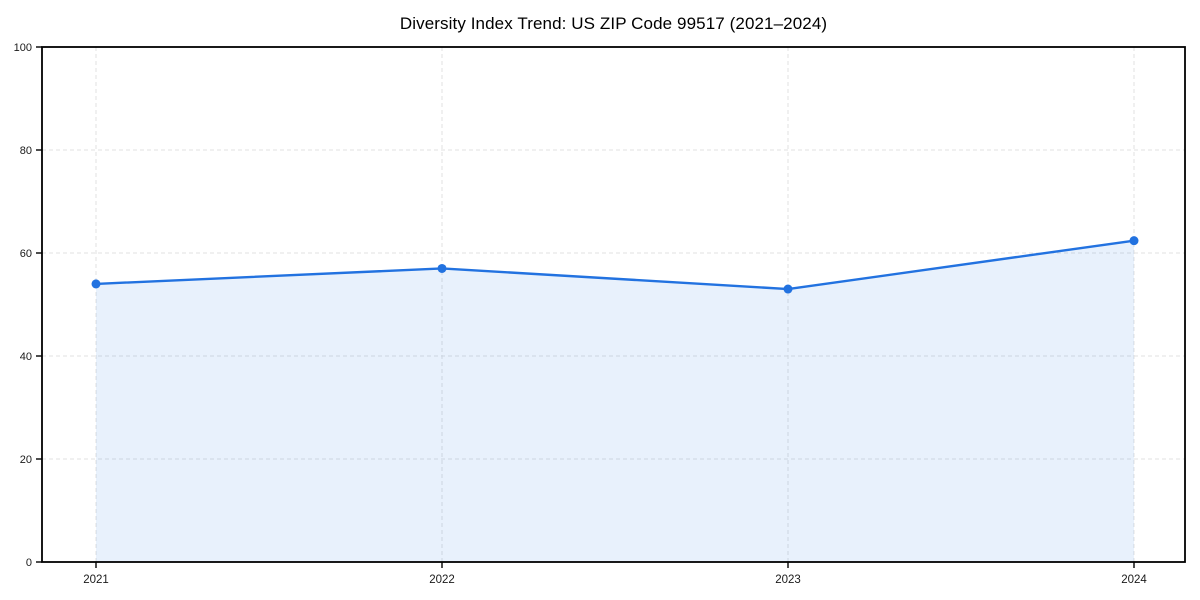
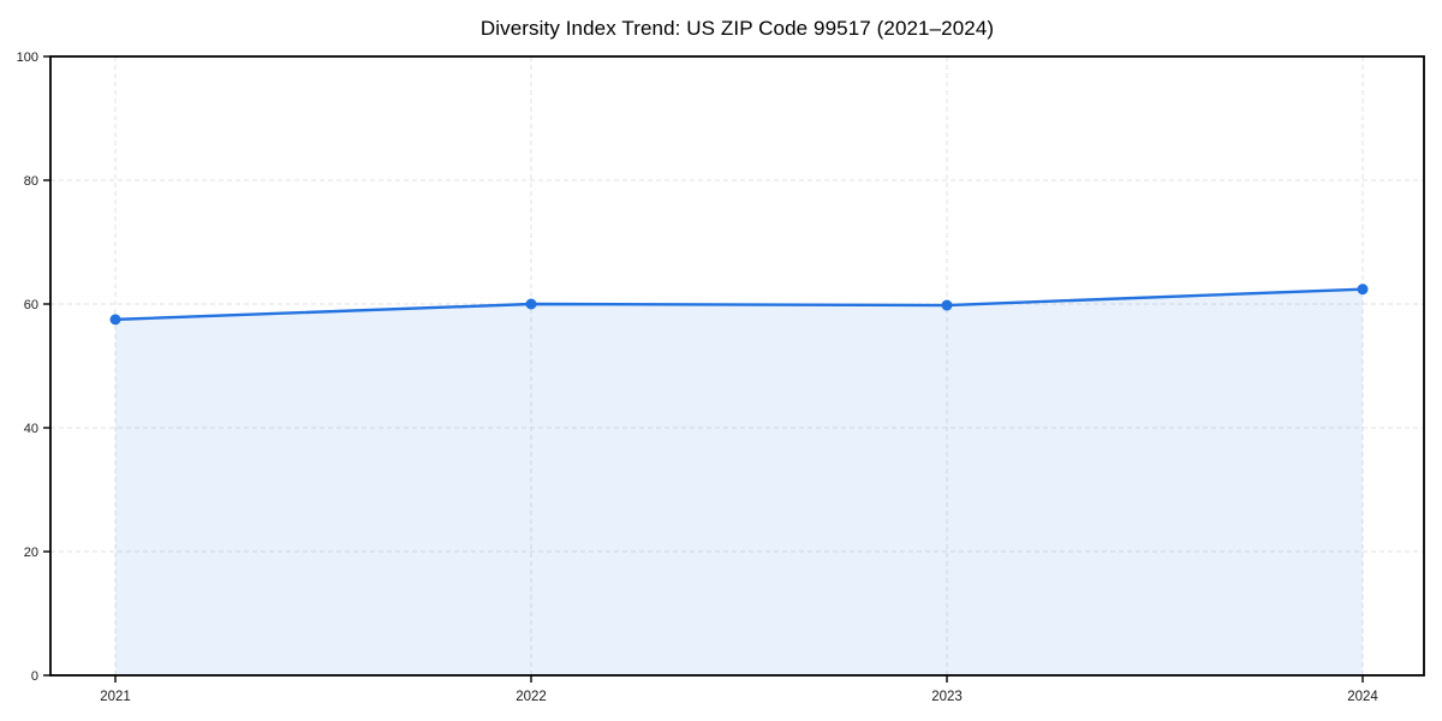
2021: 54 -> 58
2022: 57 -> 60
2023: 53 -> 60
